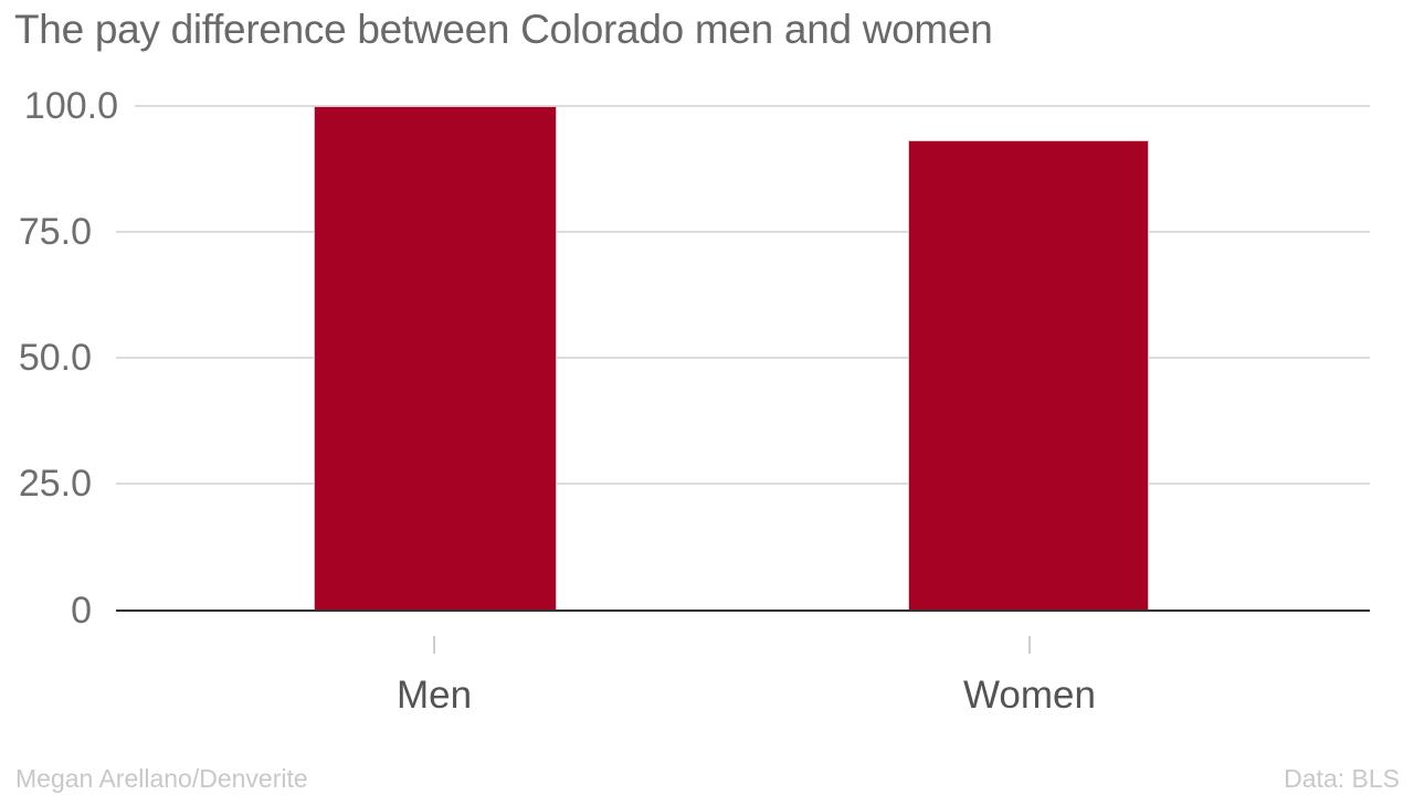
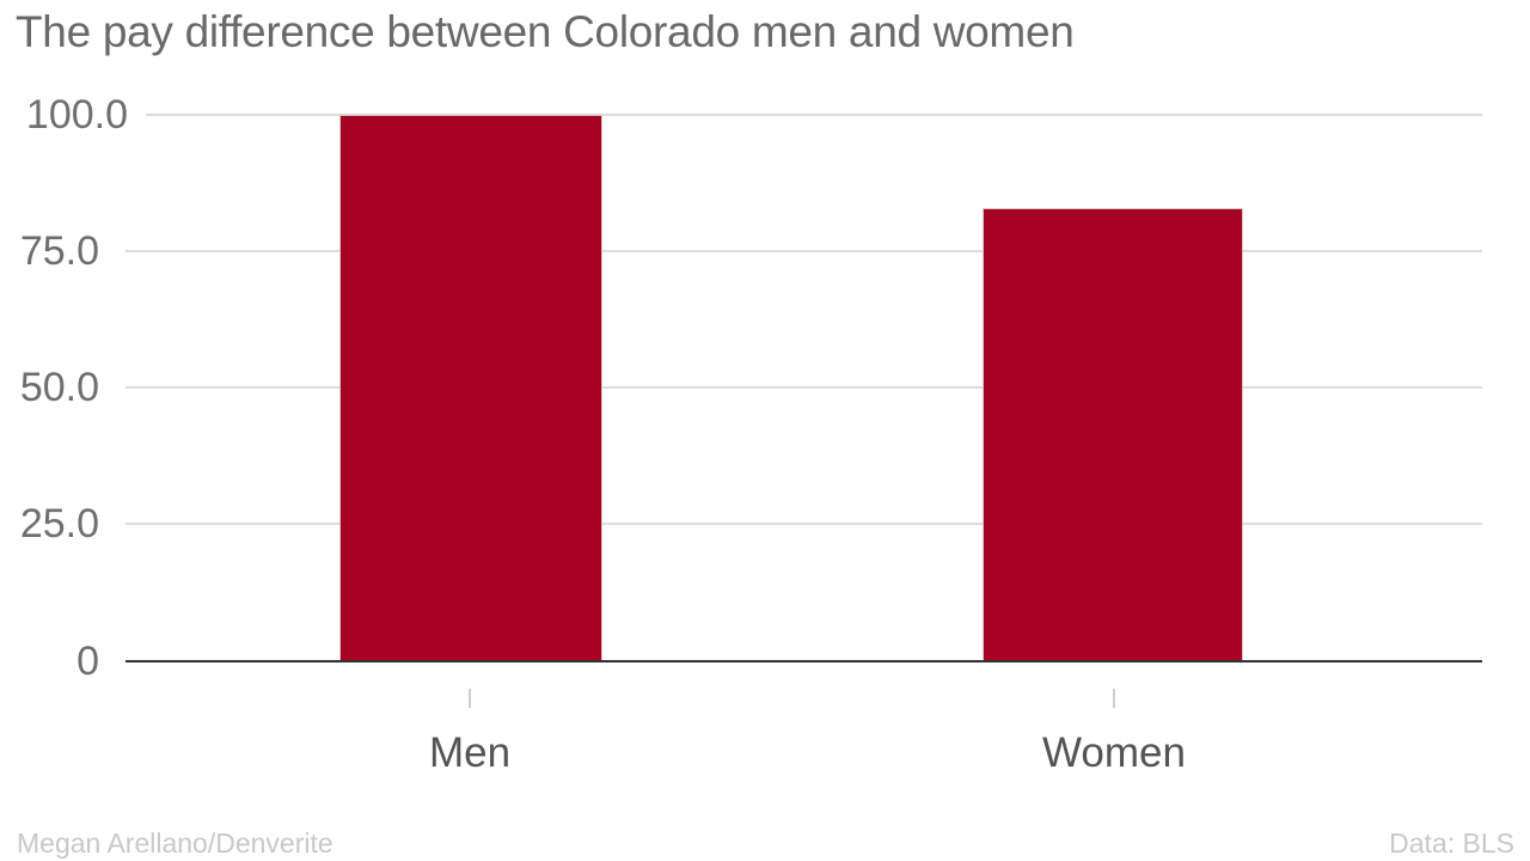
Women: 93 -> 83
